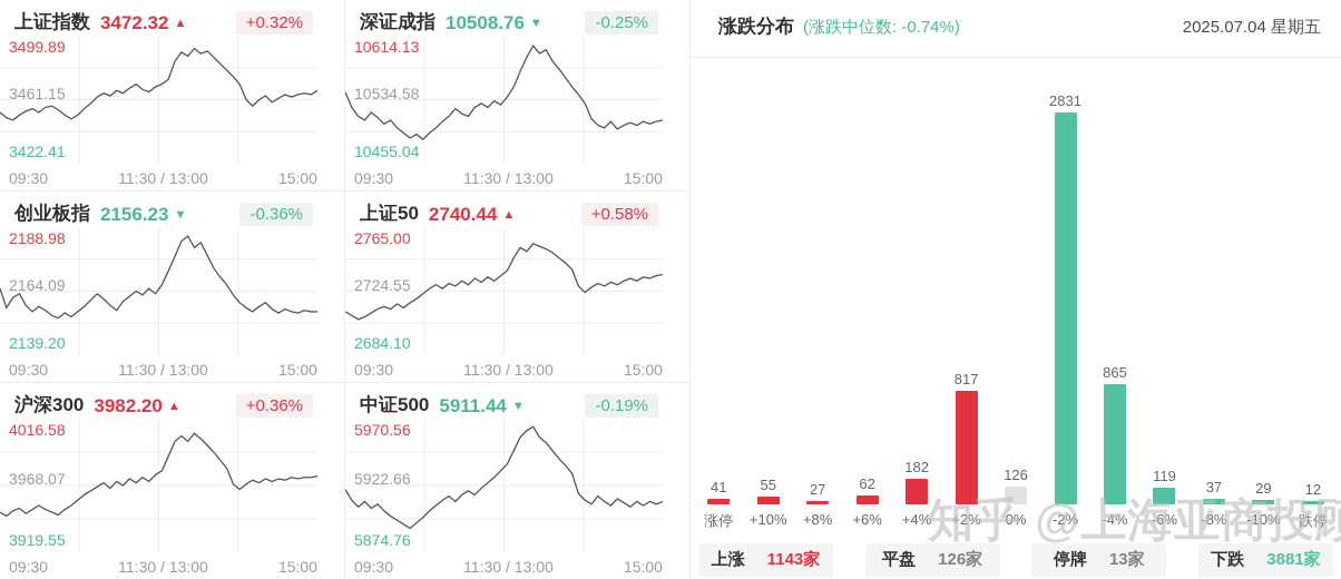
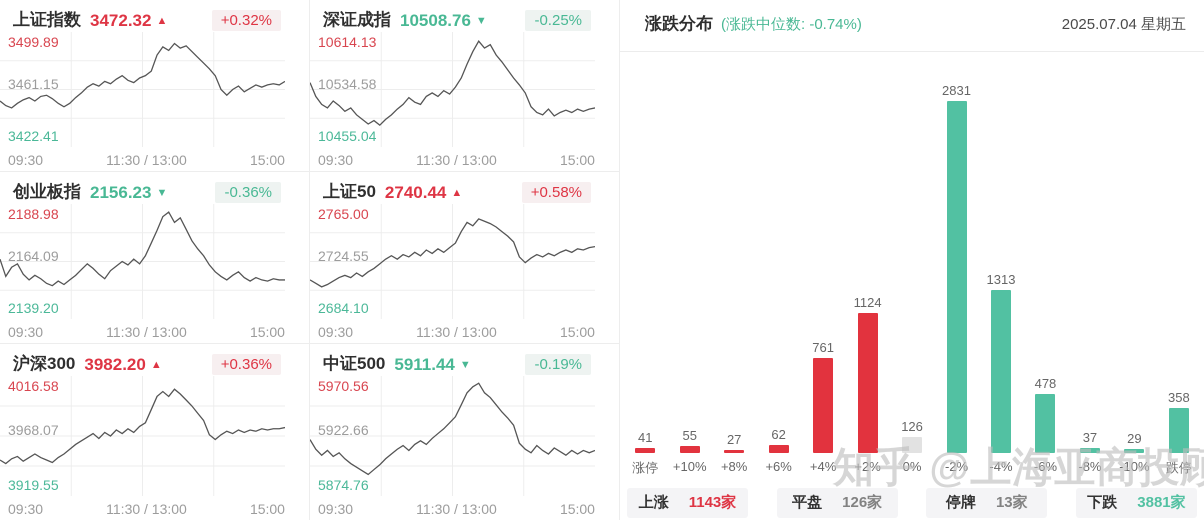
涨跌分布/+4%: 182 -> 761
涨跌分布/+2%: 817 -> 1124
涨跌分布/-4%: 865 -> 1313
涨跌分布/-6%: 119 -> 478
涨跌分布/跌停: 12 -> 358
